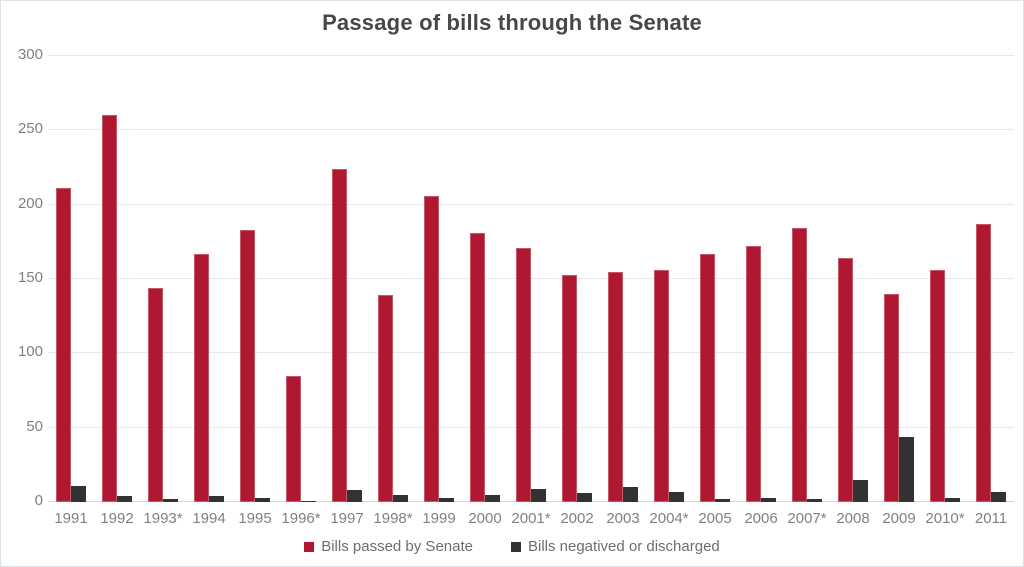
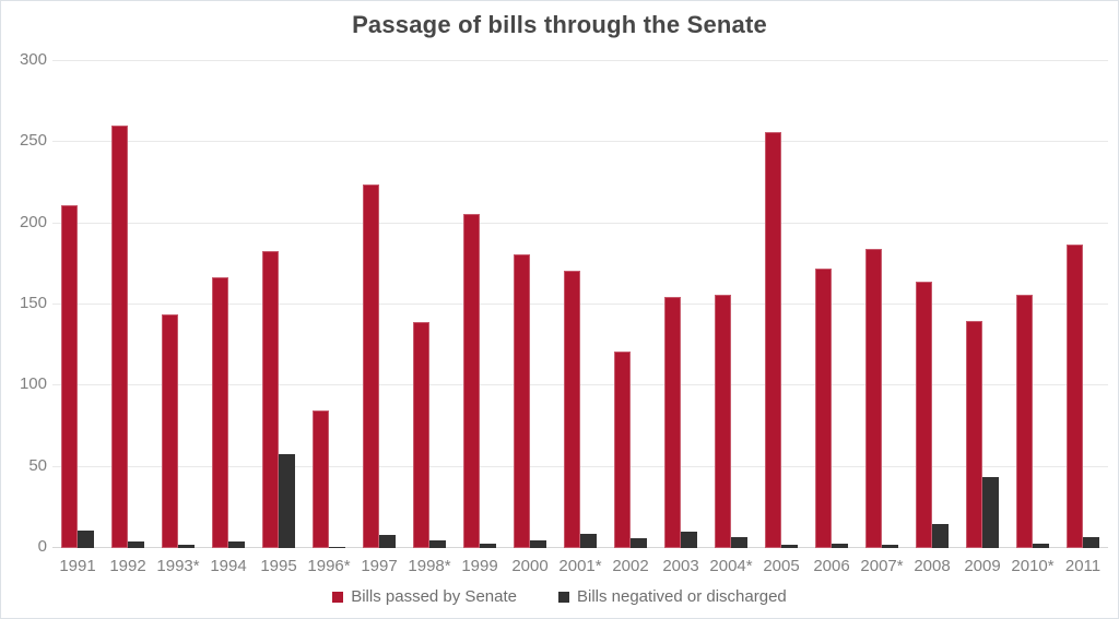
Bills negatived or discharged/1995: 3 -> 58
Bills passed by Senate/2002: 153 -> 121
Bills passed by Senate/2005: 167 -> 256
